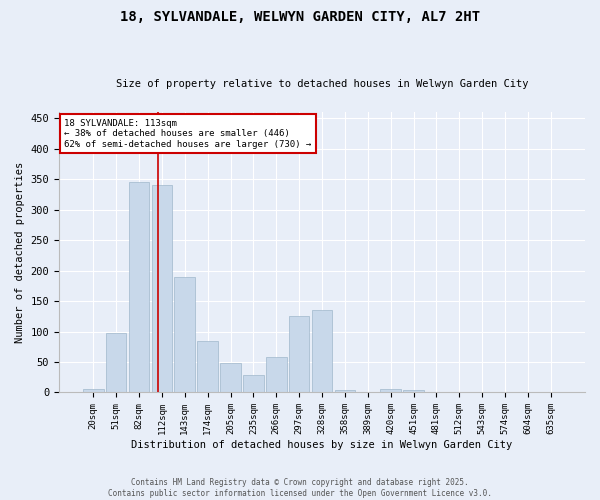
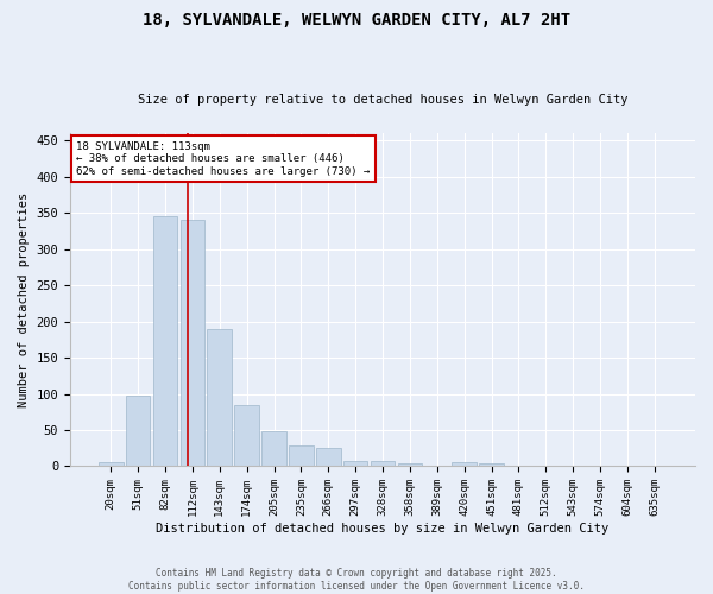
266sqm: 58 -> 25
297sqm: 126 -> 8
328sqm: 136 -> 7
